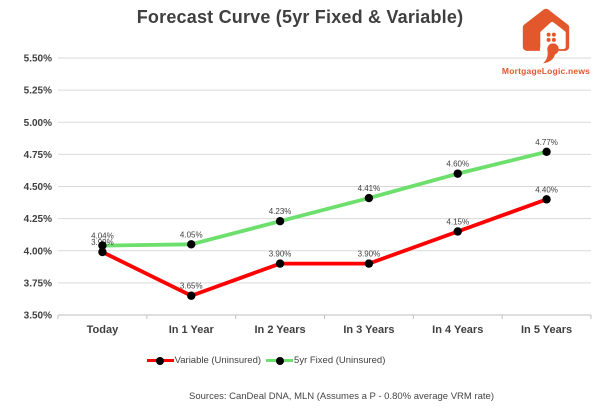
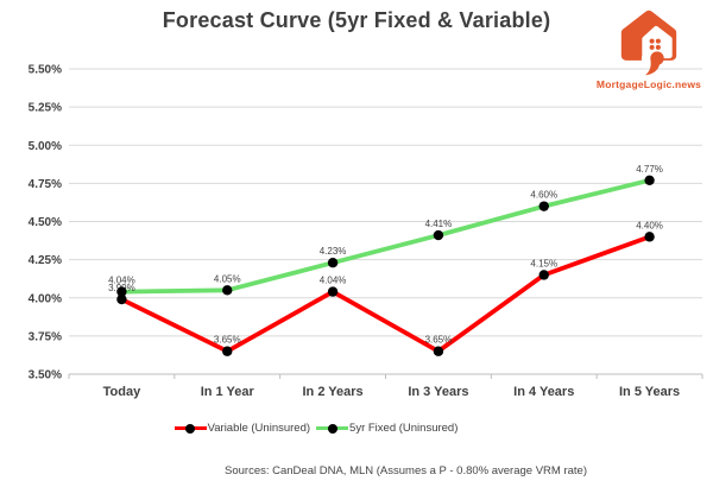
Variable (Uninsured)/In 2 Years: 3.90% -> 4.04%
Variable (Uninsured)/In 3 Years: 3.90% -> 3.65%
